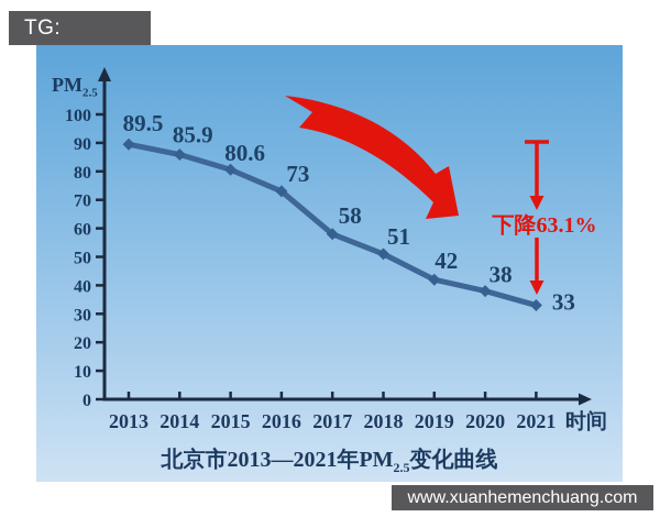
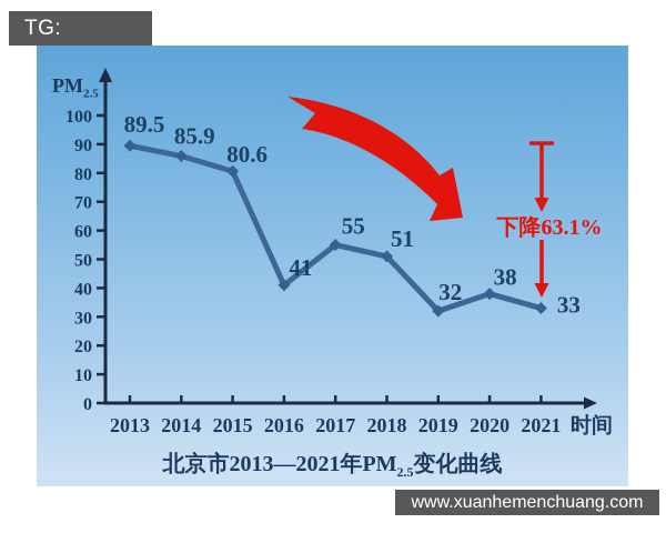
2016: 73 -> 41
2017: 58 -> 55
2019: 42 -> 32
